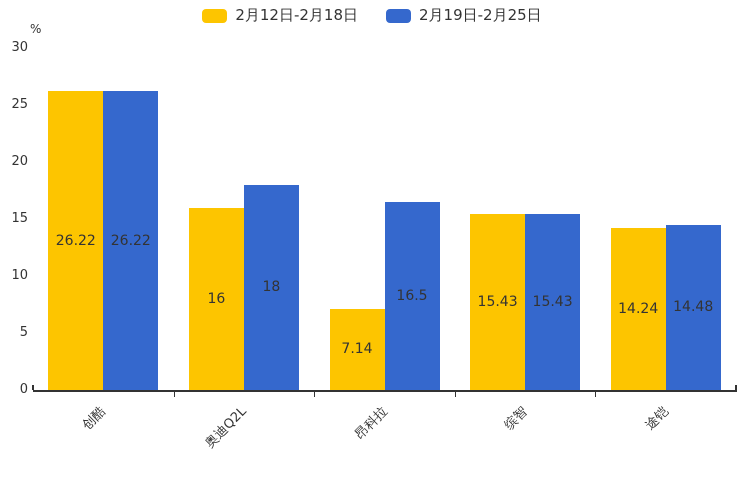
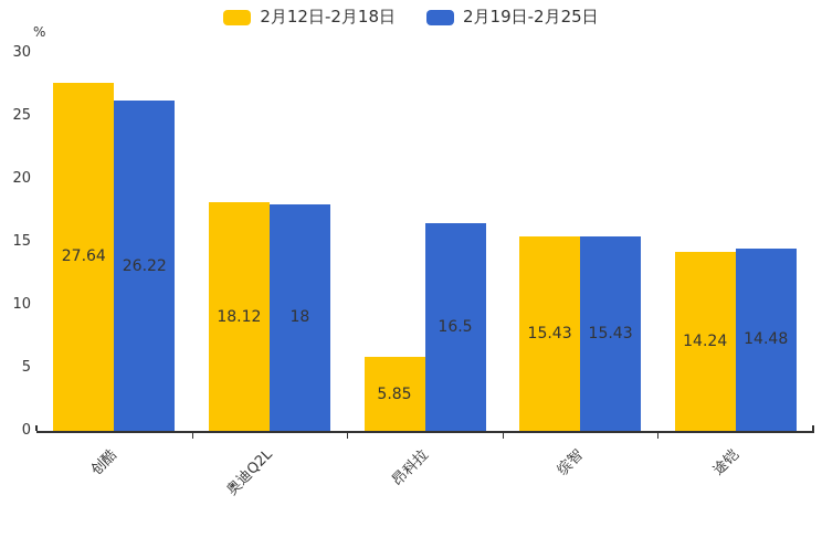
2月12日-2月18日/创酷: 26.22 -> 27.64
2月12日-2月18日/奥迪Q2L: 16 -> 18.12
2月12日-2月18日/昂科拉: 7.14 -> 5.85
